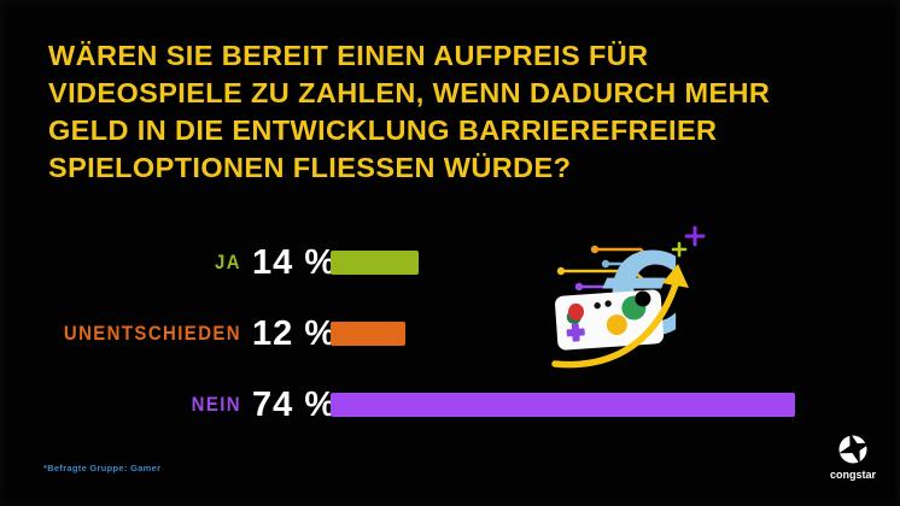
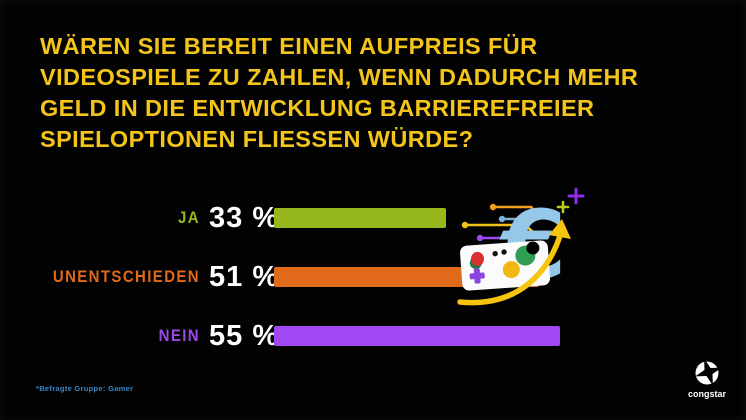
JA: 14 -> 33
UNENTSCHIEDEN: 12 -> 51
NEIN: 74 -> 55
